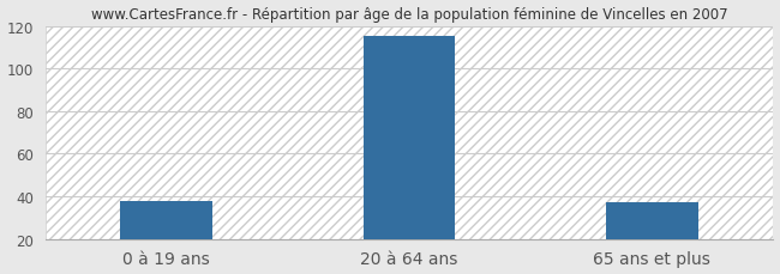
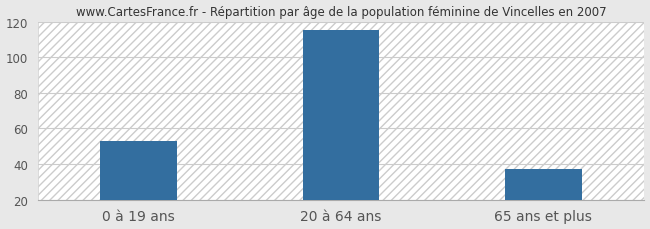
0 à 19 ans: 38 -> 53
